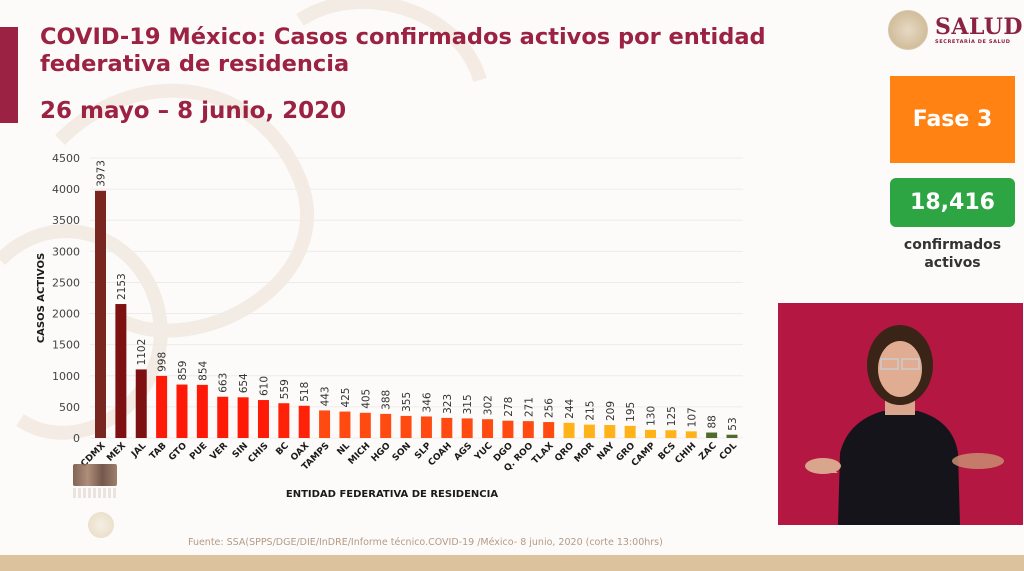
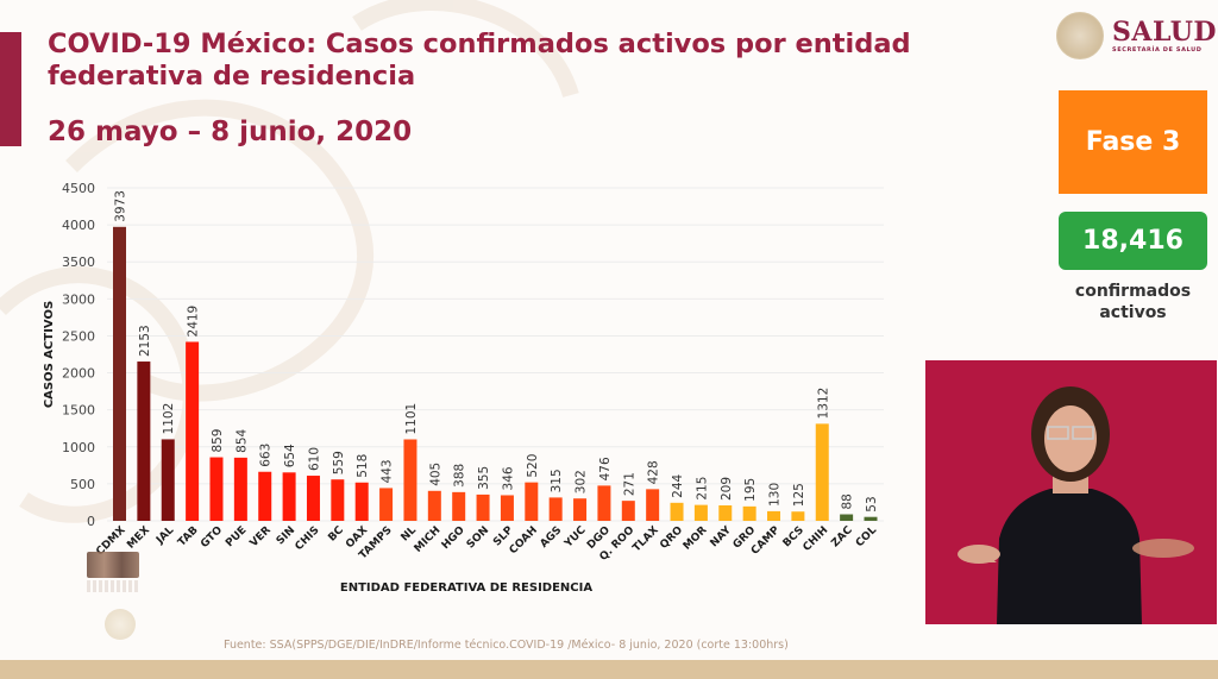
TAB: 998 -> 2419
NL: 425 -> 1101
COAH: 323 -> 520
DGO: 278 -> 476
TLAX: 256 -> 428
CHIH: 107 -> 1312
